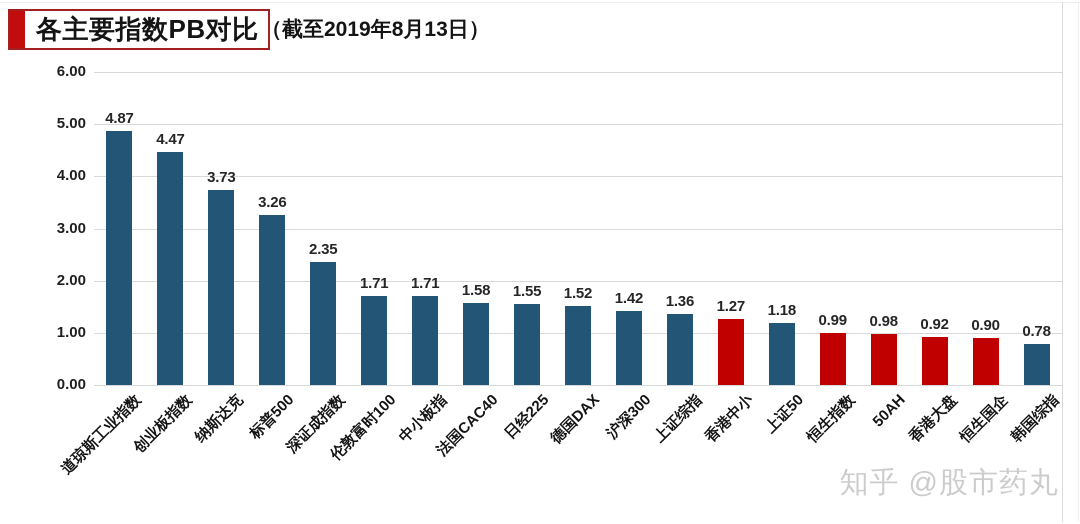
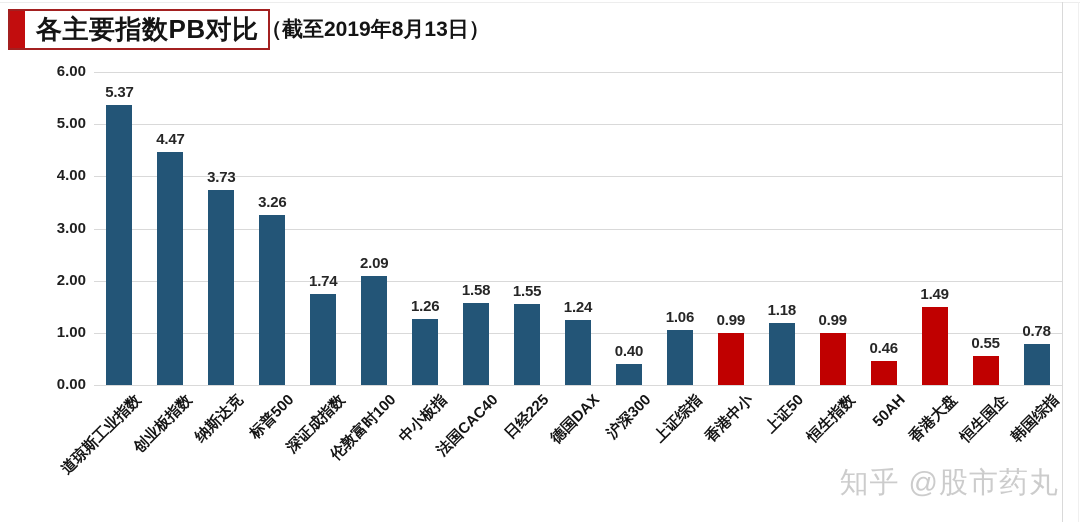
道琼斯工业指数: 4.87 -> 5.37
深证成指数: 2.35 -> 1.74
伦敦富时100: 1.71 -> 2.09
中小板指: 1.71 -> 1.26
德国DAX: 1.52 -> 1.24
沪深300: 1.42 -> 0.40
上证综指: 1.36 -> 1.06
香港中小: 1.27 -> 0.99
50AH: 0.98 -> 0.46
香港大盘: 0.92 -> 1.49
恒生国企: 0.90 -> 0.55
